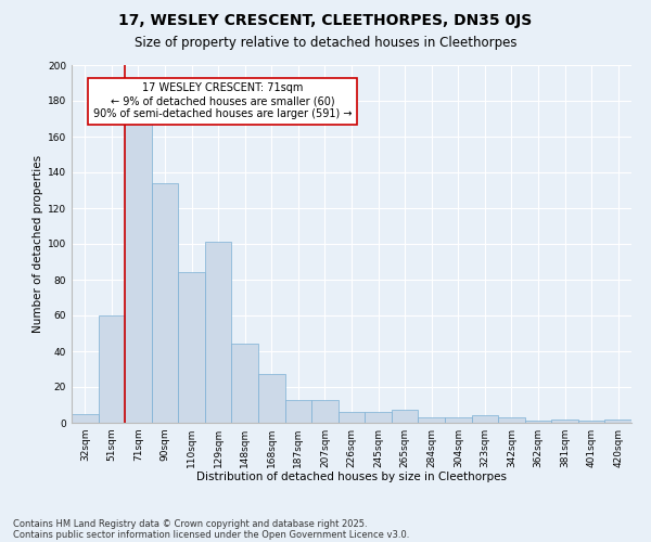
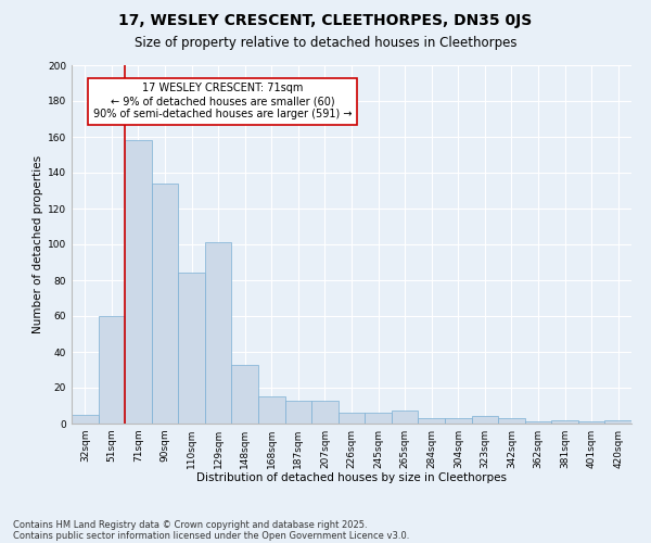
71sqm: 167 -> 158
148sqm: 44 -> 33
168sqm: 27 -> 15
